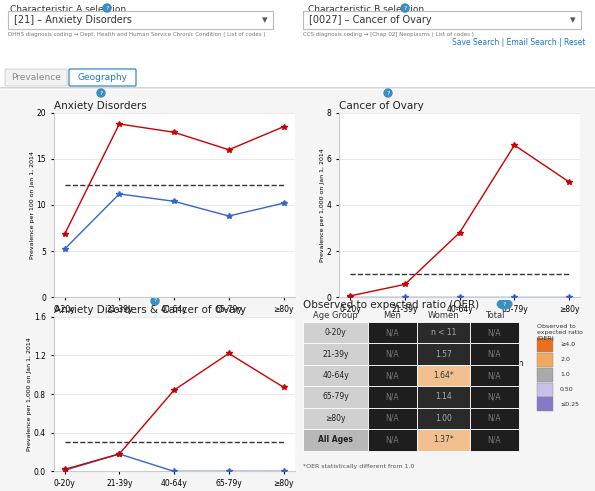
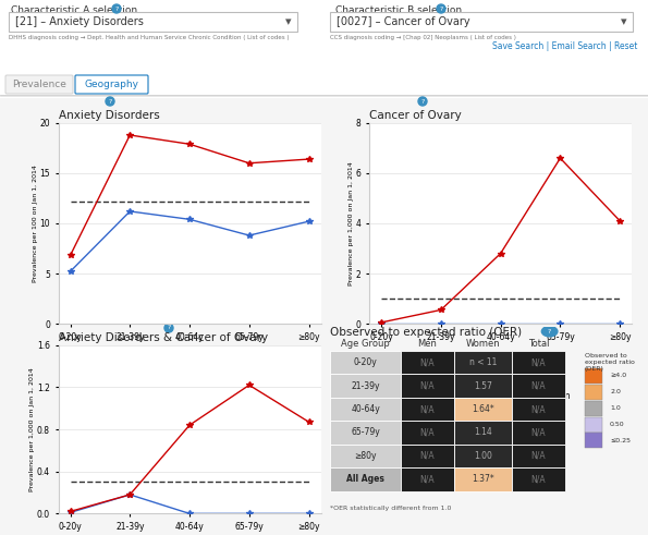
Anxiety Disorders/Women/≥80y: 18.5 -> 16.4
Cancer of Ovary/Women/≥80y: 5.00 -> 4.10
